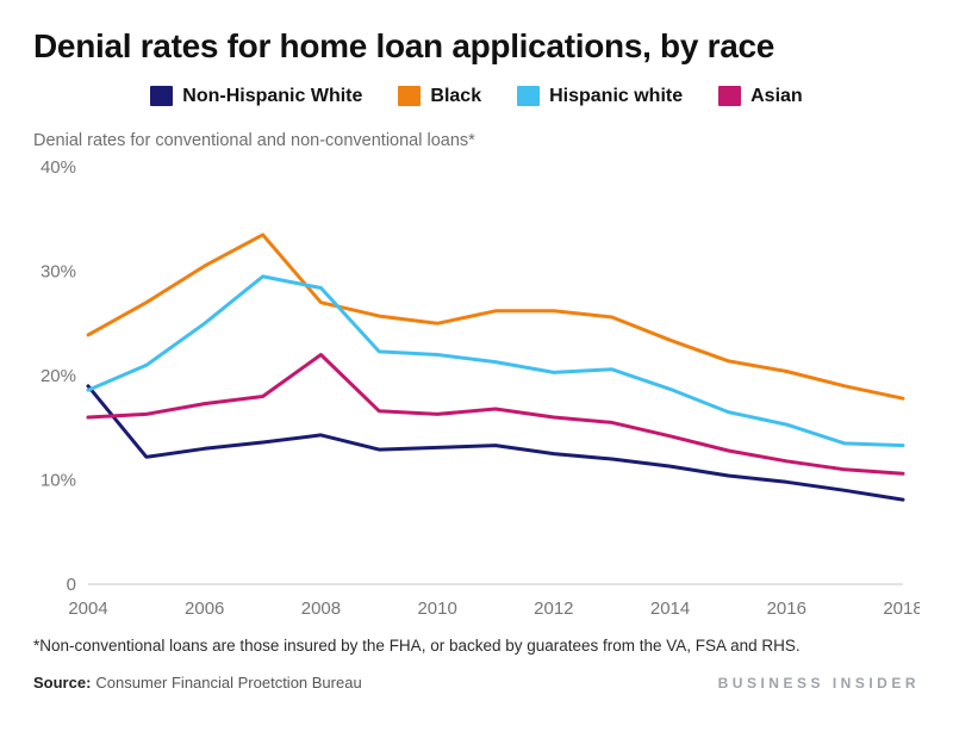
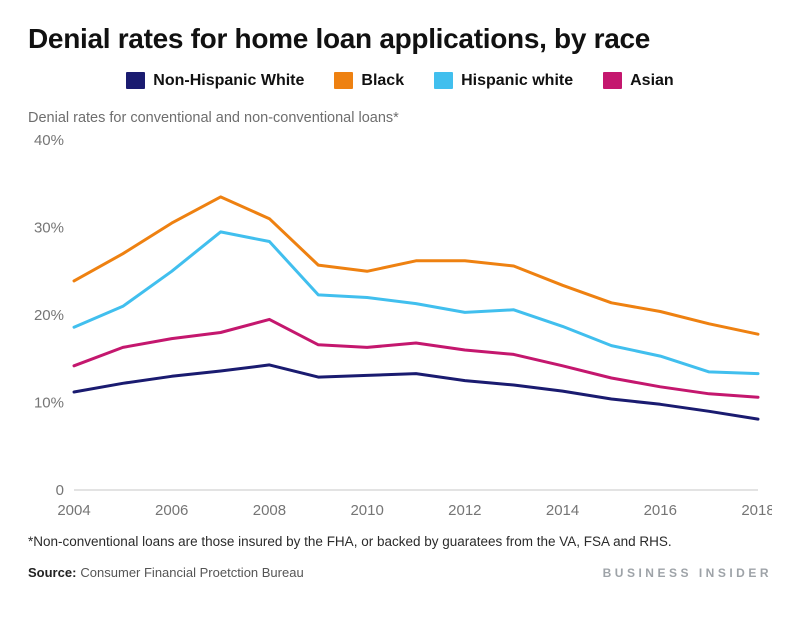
Non-Hispanic White/2004: 19% -> 11%
Asian/2004: 16% -> 14%
Black/2008: 27% -> 31%
Asian/2008: 22% -> 20%
